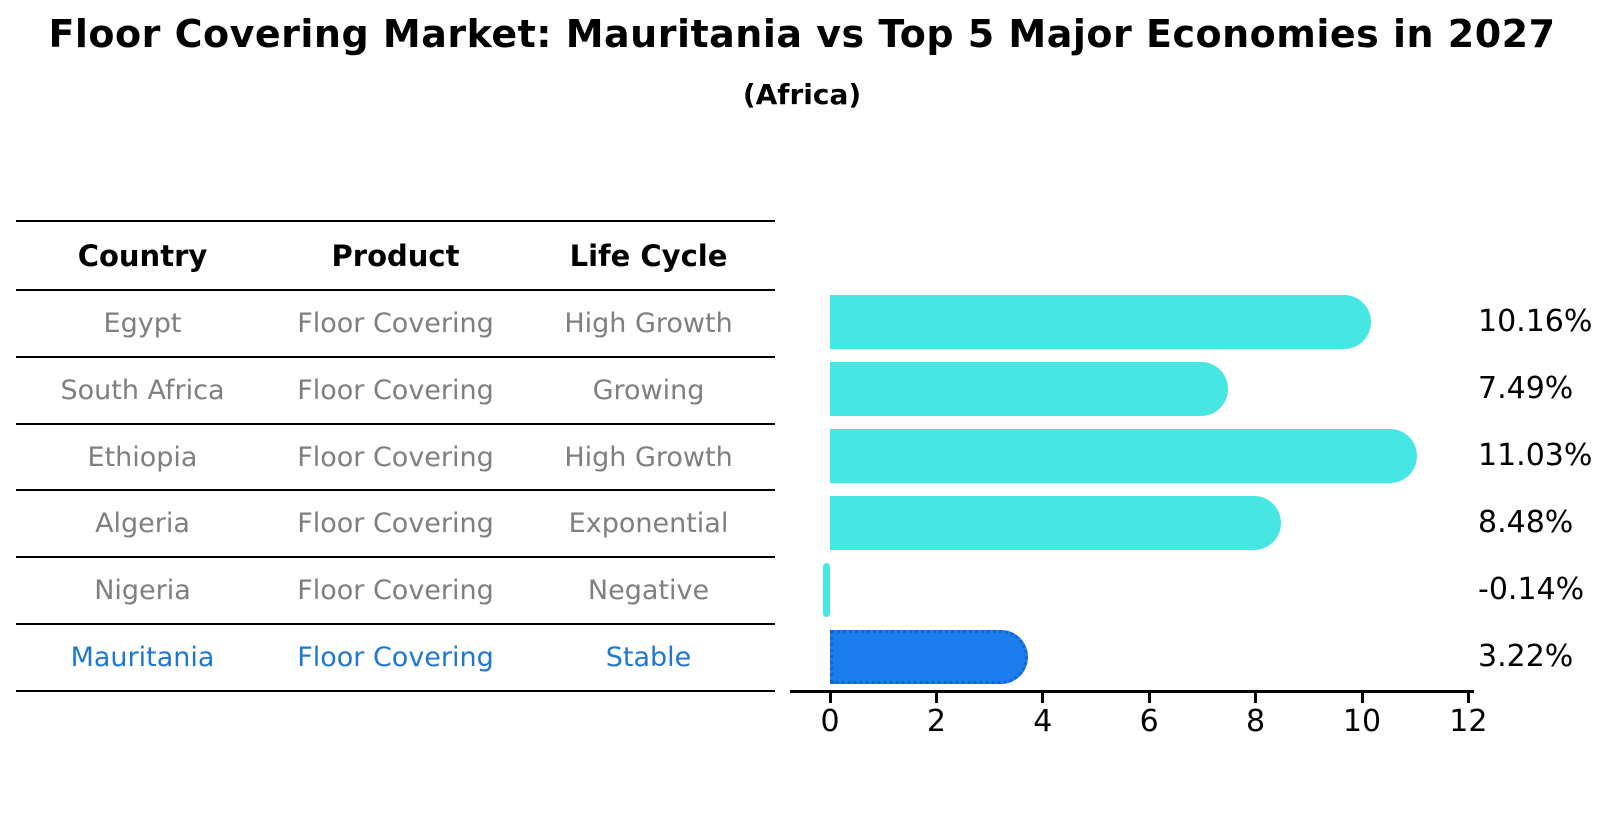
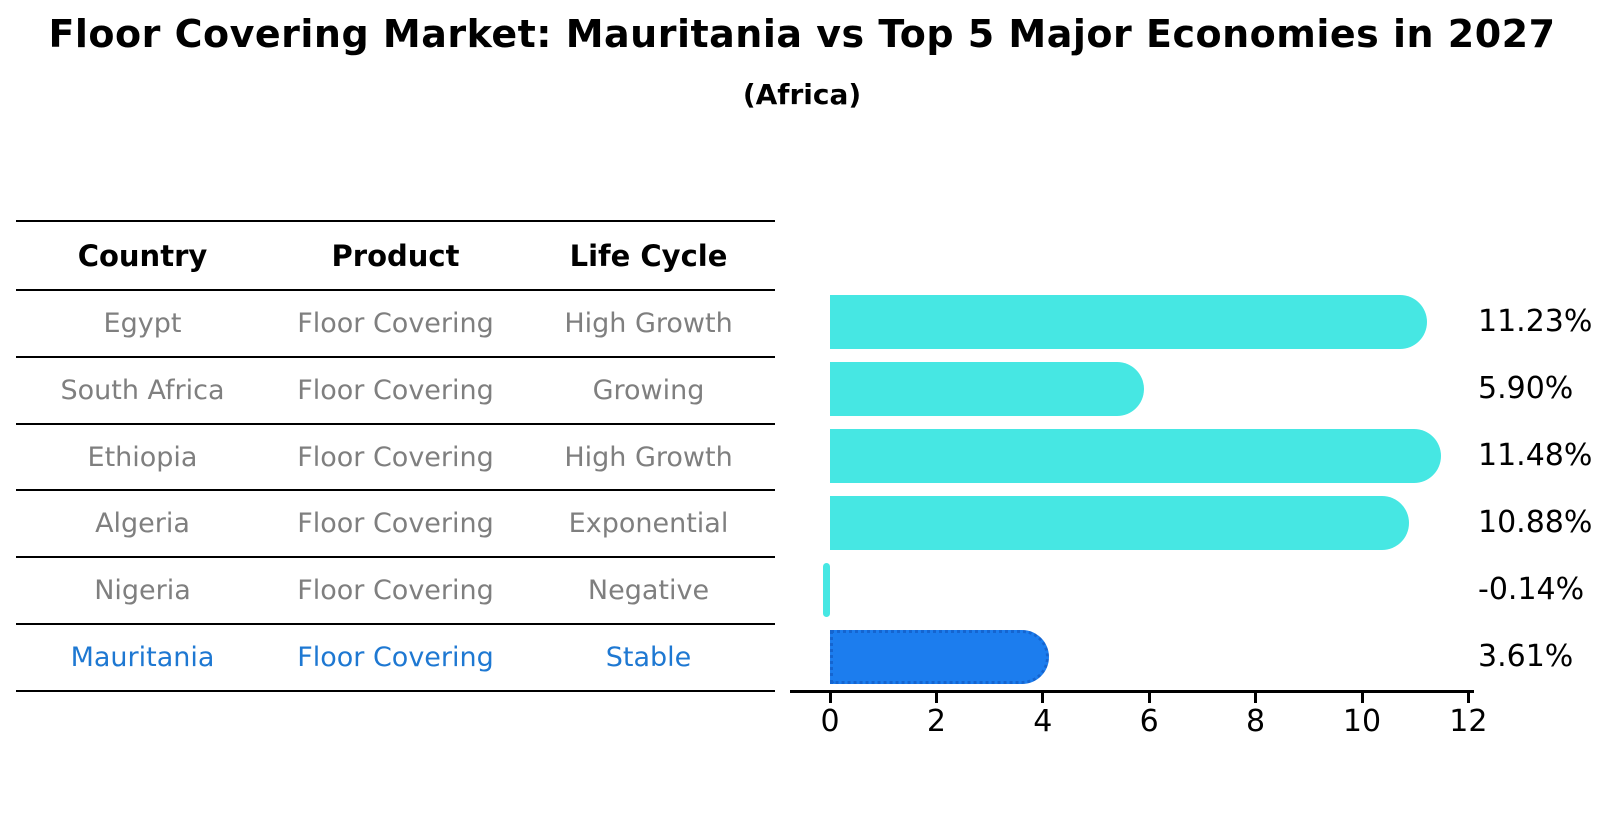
Egypt: 10.16% -> 11.23%
South Africa: 7.49% -> 5.90%
Ethiopia: 11.03% -> 11.48%
Algeria: 8.48% -> 10.88%
Mauritania: 3.22% -> 3.61%
